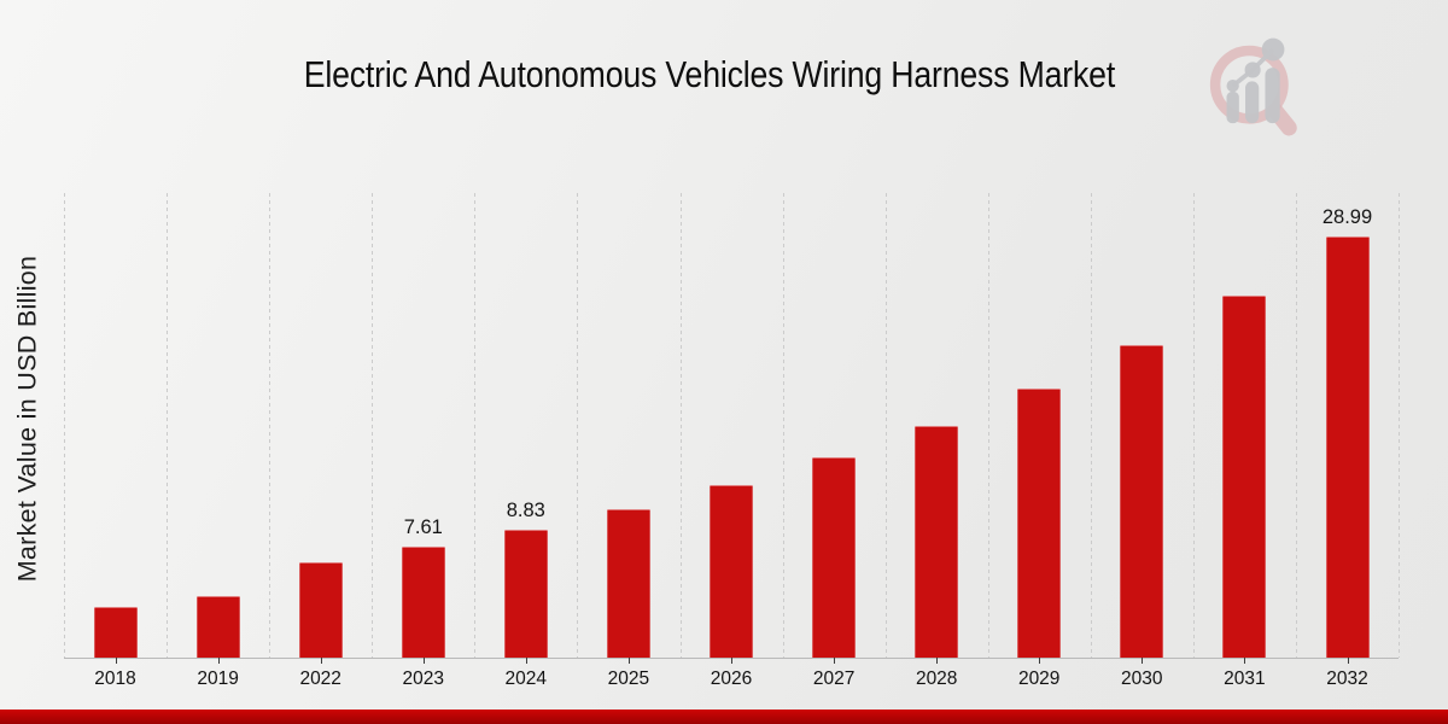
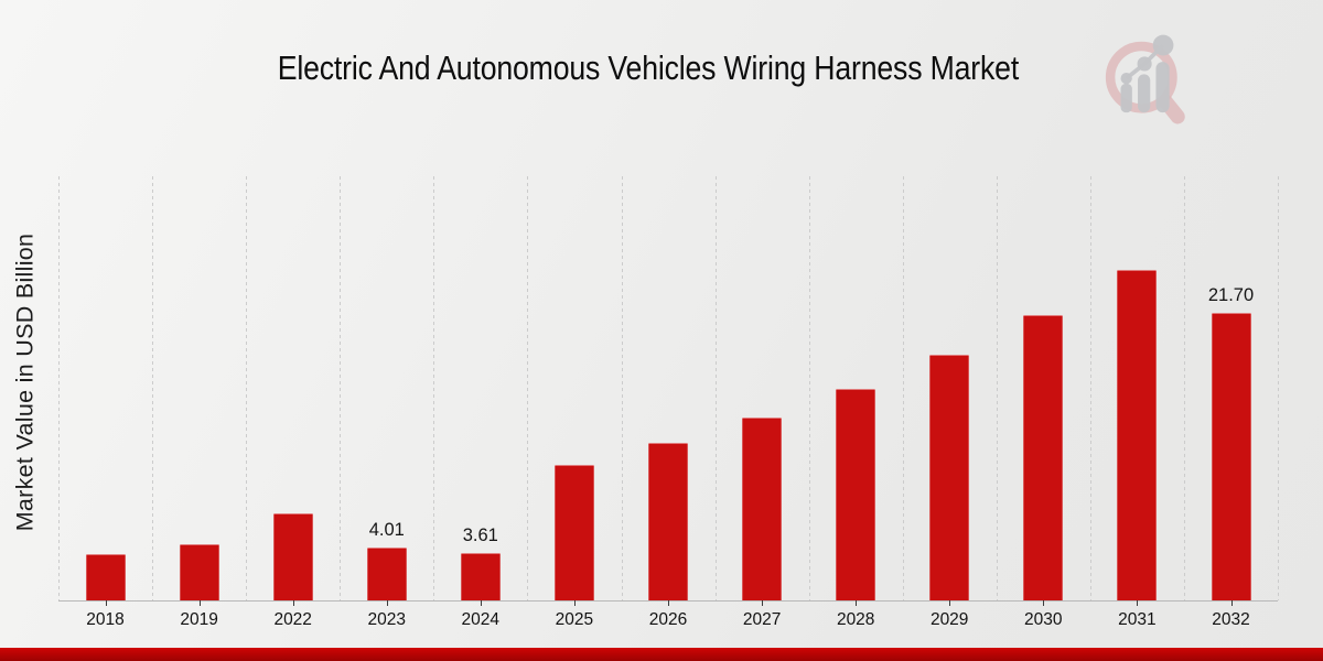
2023: 7.61 -> 4.01
2024: 8.83 -> 3.61
2032: 28.99 -> 21.70
